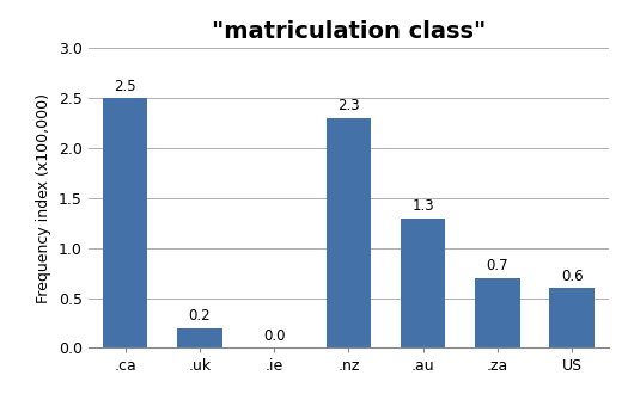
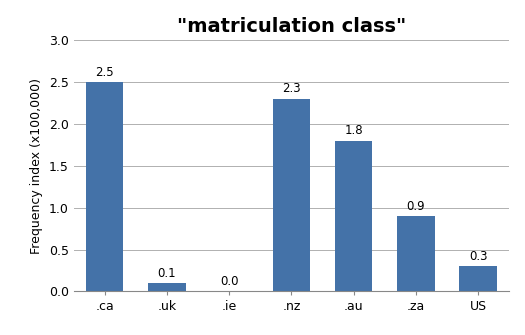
.uk: 0.2 -> 0.1
.au: 1.3 -> 1.8
.za: 0.7 -> 0.9
US: 0.6 -> 0.3
